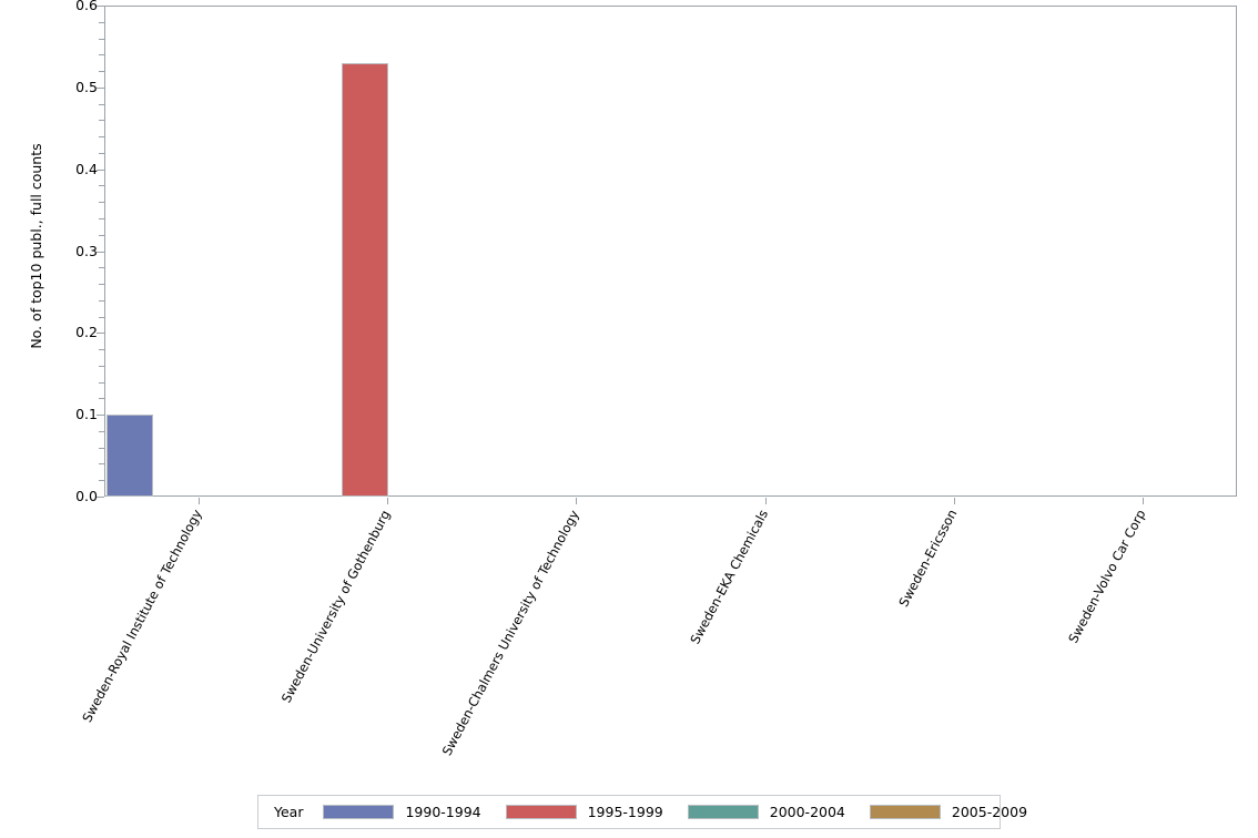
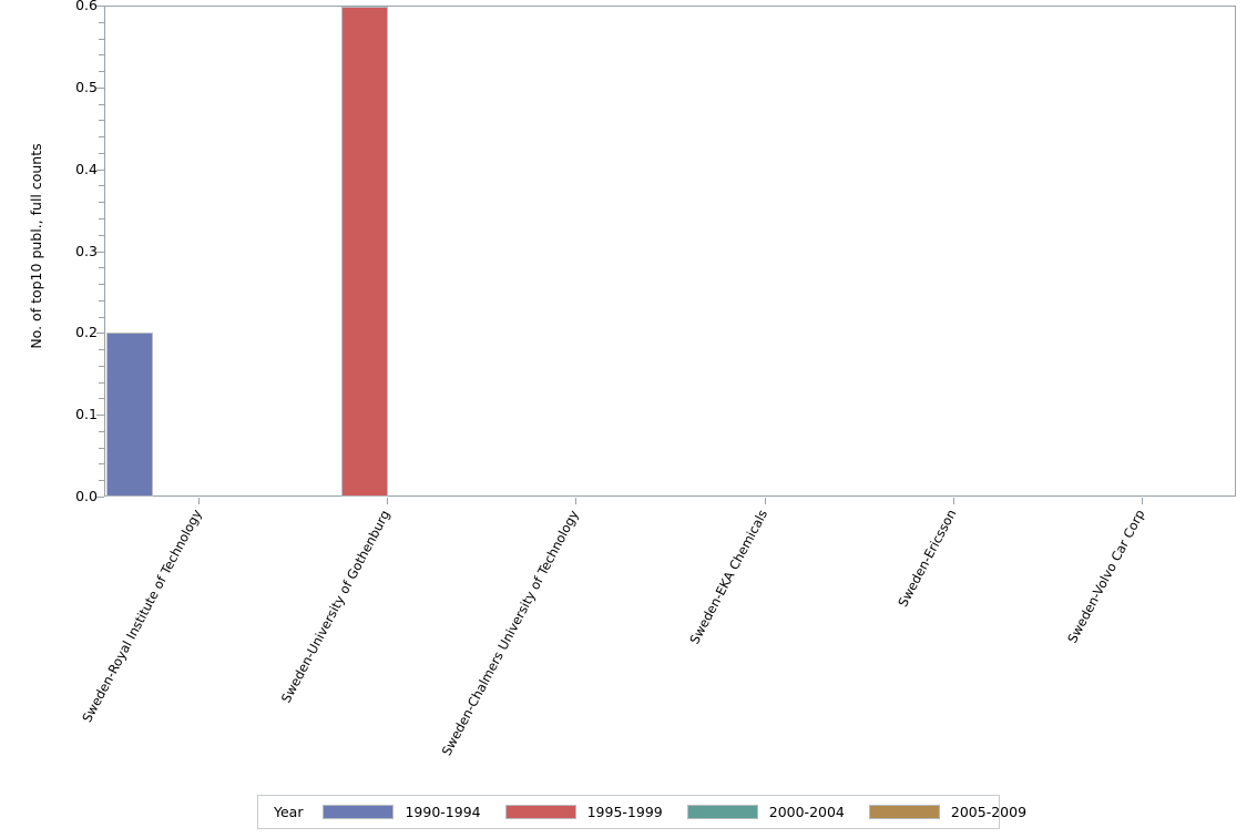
1990-1994/Sweden-Royal Institute of Technology: 0.1 -> 0.2
1995-1999/Sweden-University of Gothenburg: 0.53 -> 0.60
